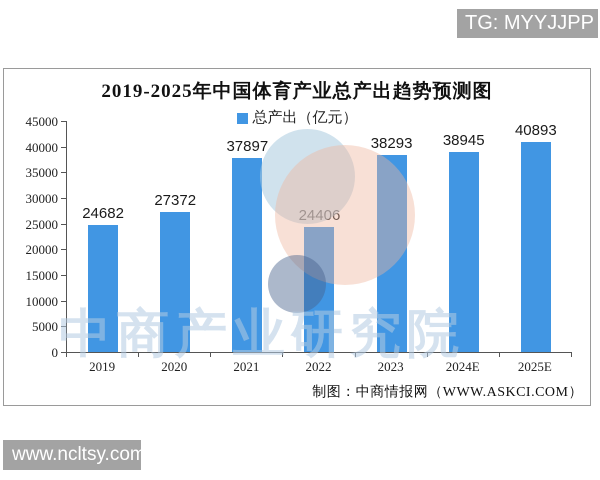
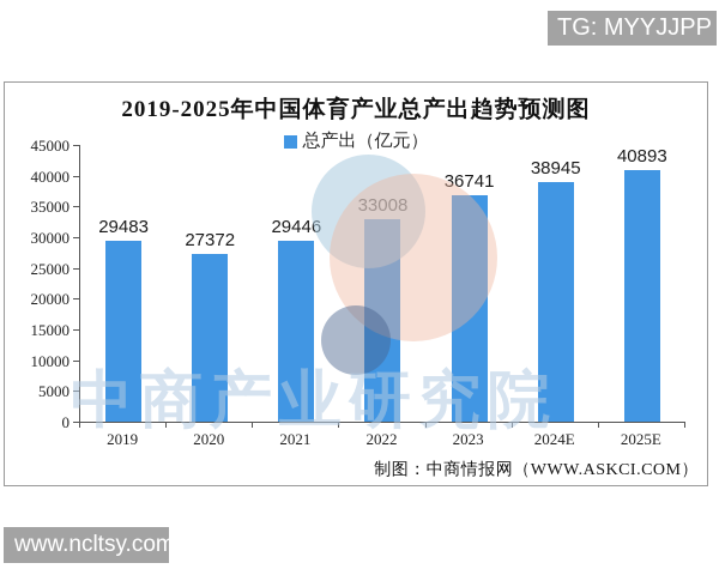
2019: 24682 -> 29483
2021: 37897 -> 29446
2022: 24406 -> 33008
2023: 38293 -> 36741
